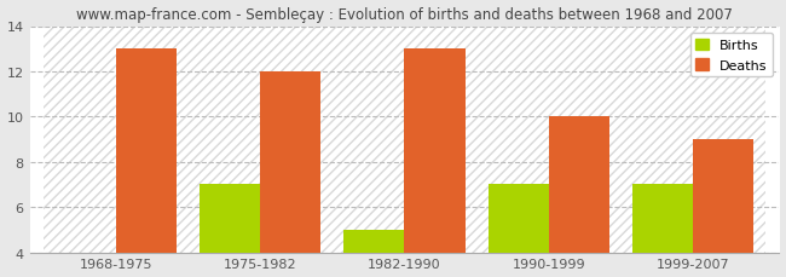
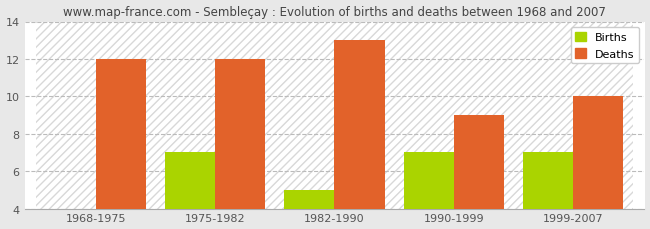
Deaths/1968-1975: 13 -> 12
Deaths/1990-1999: 10 -> 9
Deaths/1999-2007: 9 -> 10
